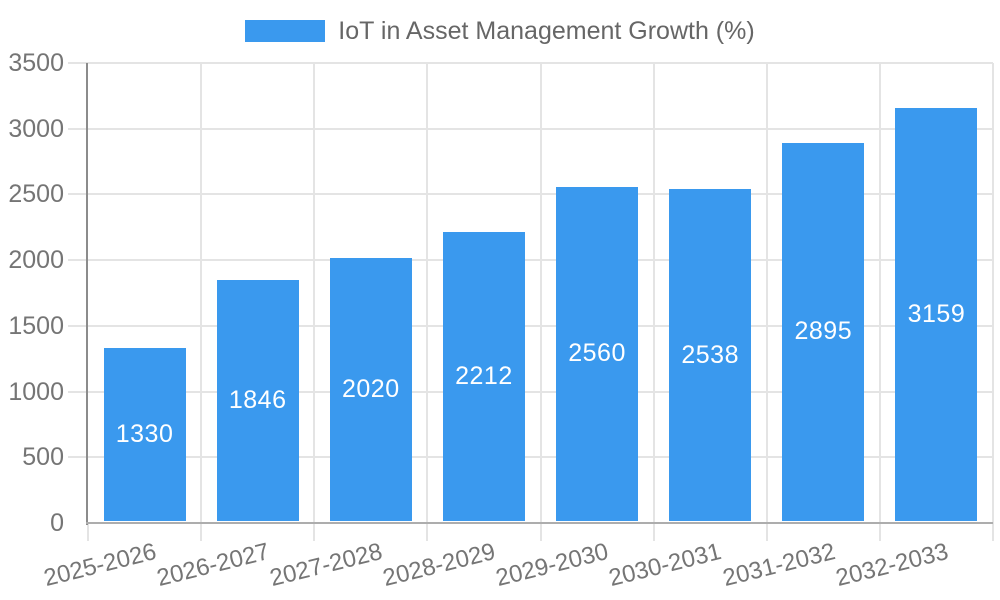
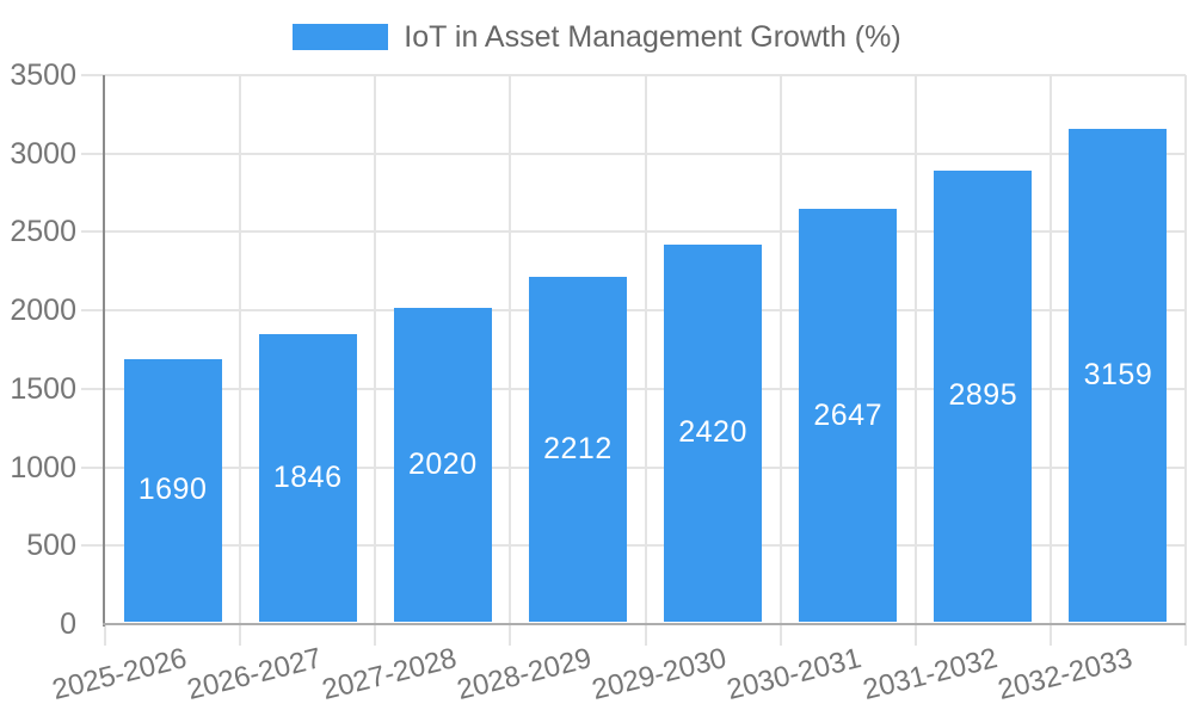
2025-2026: 1330 -> 1690
2029-2030: 2560 -> 2420
2030-2031: 2538 -> 2647
